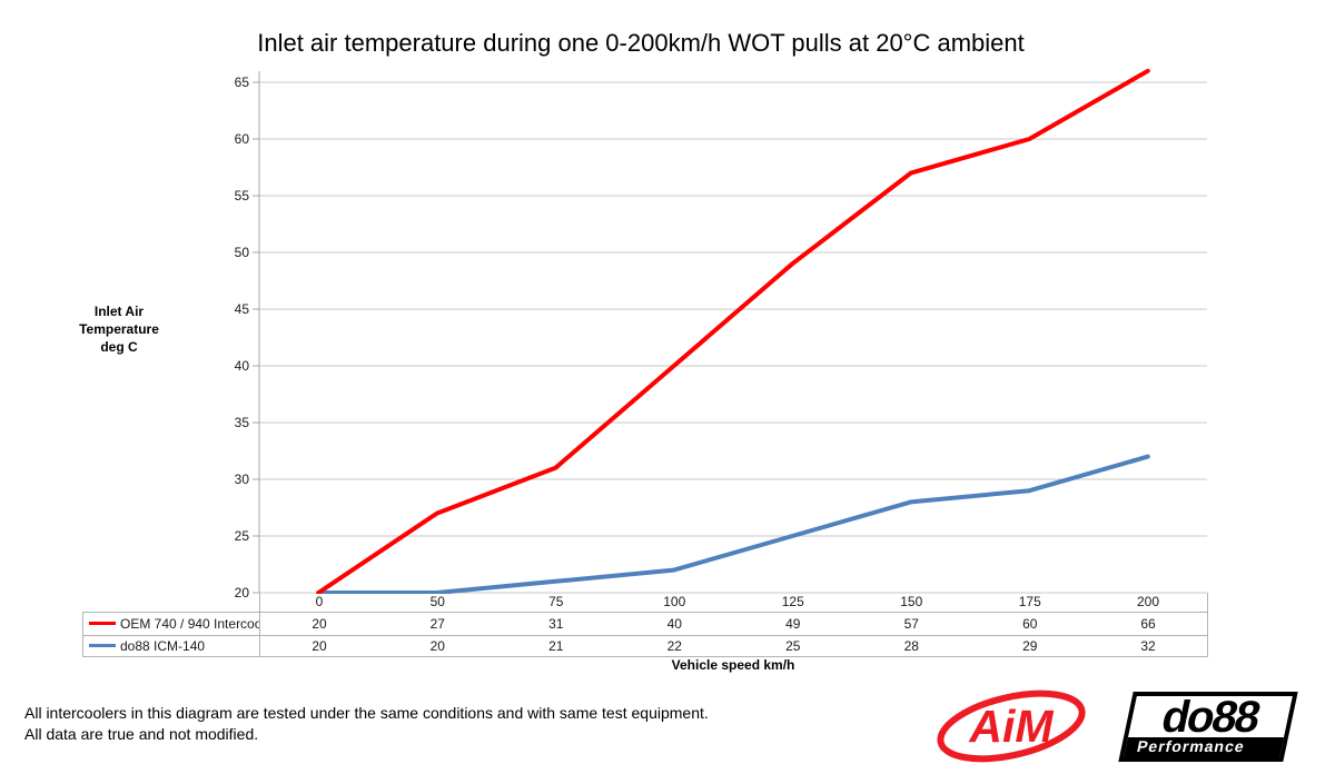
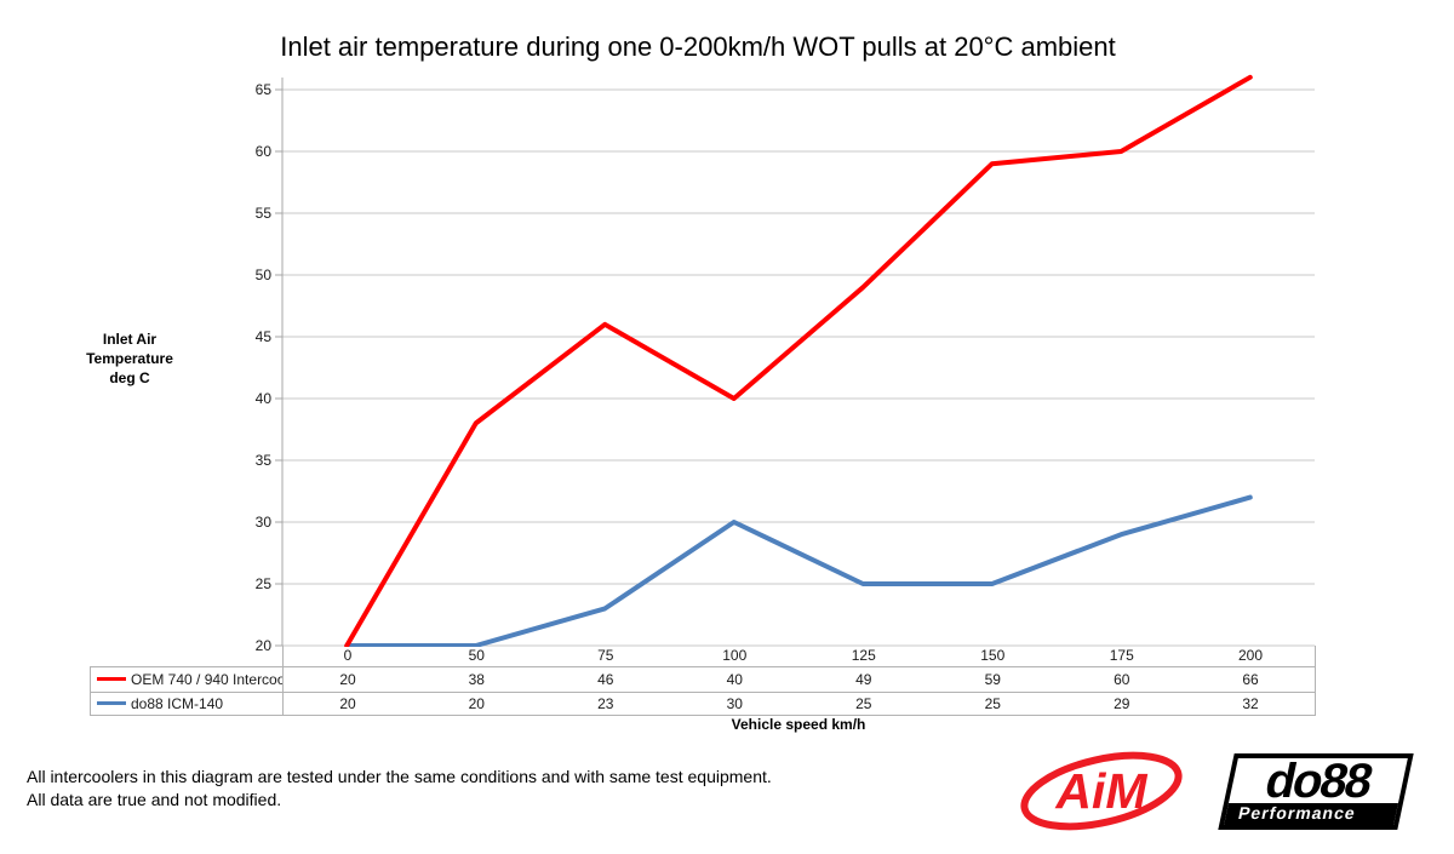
OEM 740 / 940 Intercooler/50: 27 -> 38
OEM 740 / 940 Intercooler/75: 31 -> 46
do88 ICM-140/75: 21 -> 23
do88 ICM-140/100: 22 -> 30
OEM 740 / 940 Intercooler/150: 57 -> 59
do88 ICM-140/150: 28 -> 25
